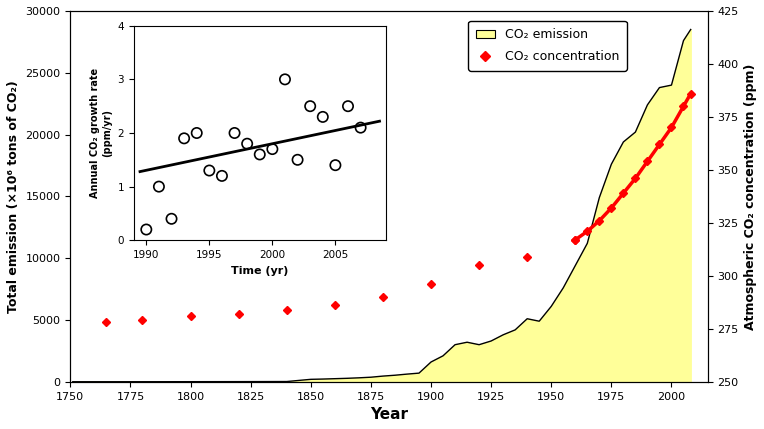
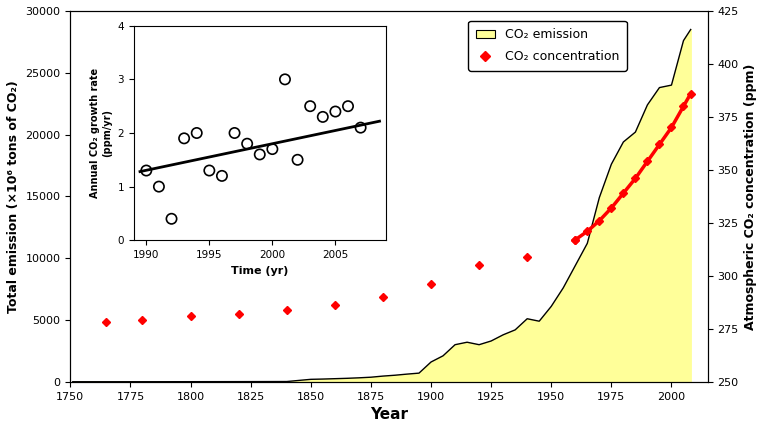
1990: 0.2 -> 1.3
2005: 1.4 -> 2.4
